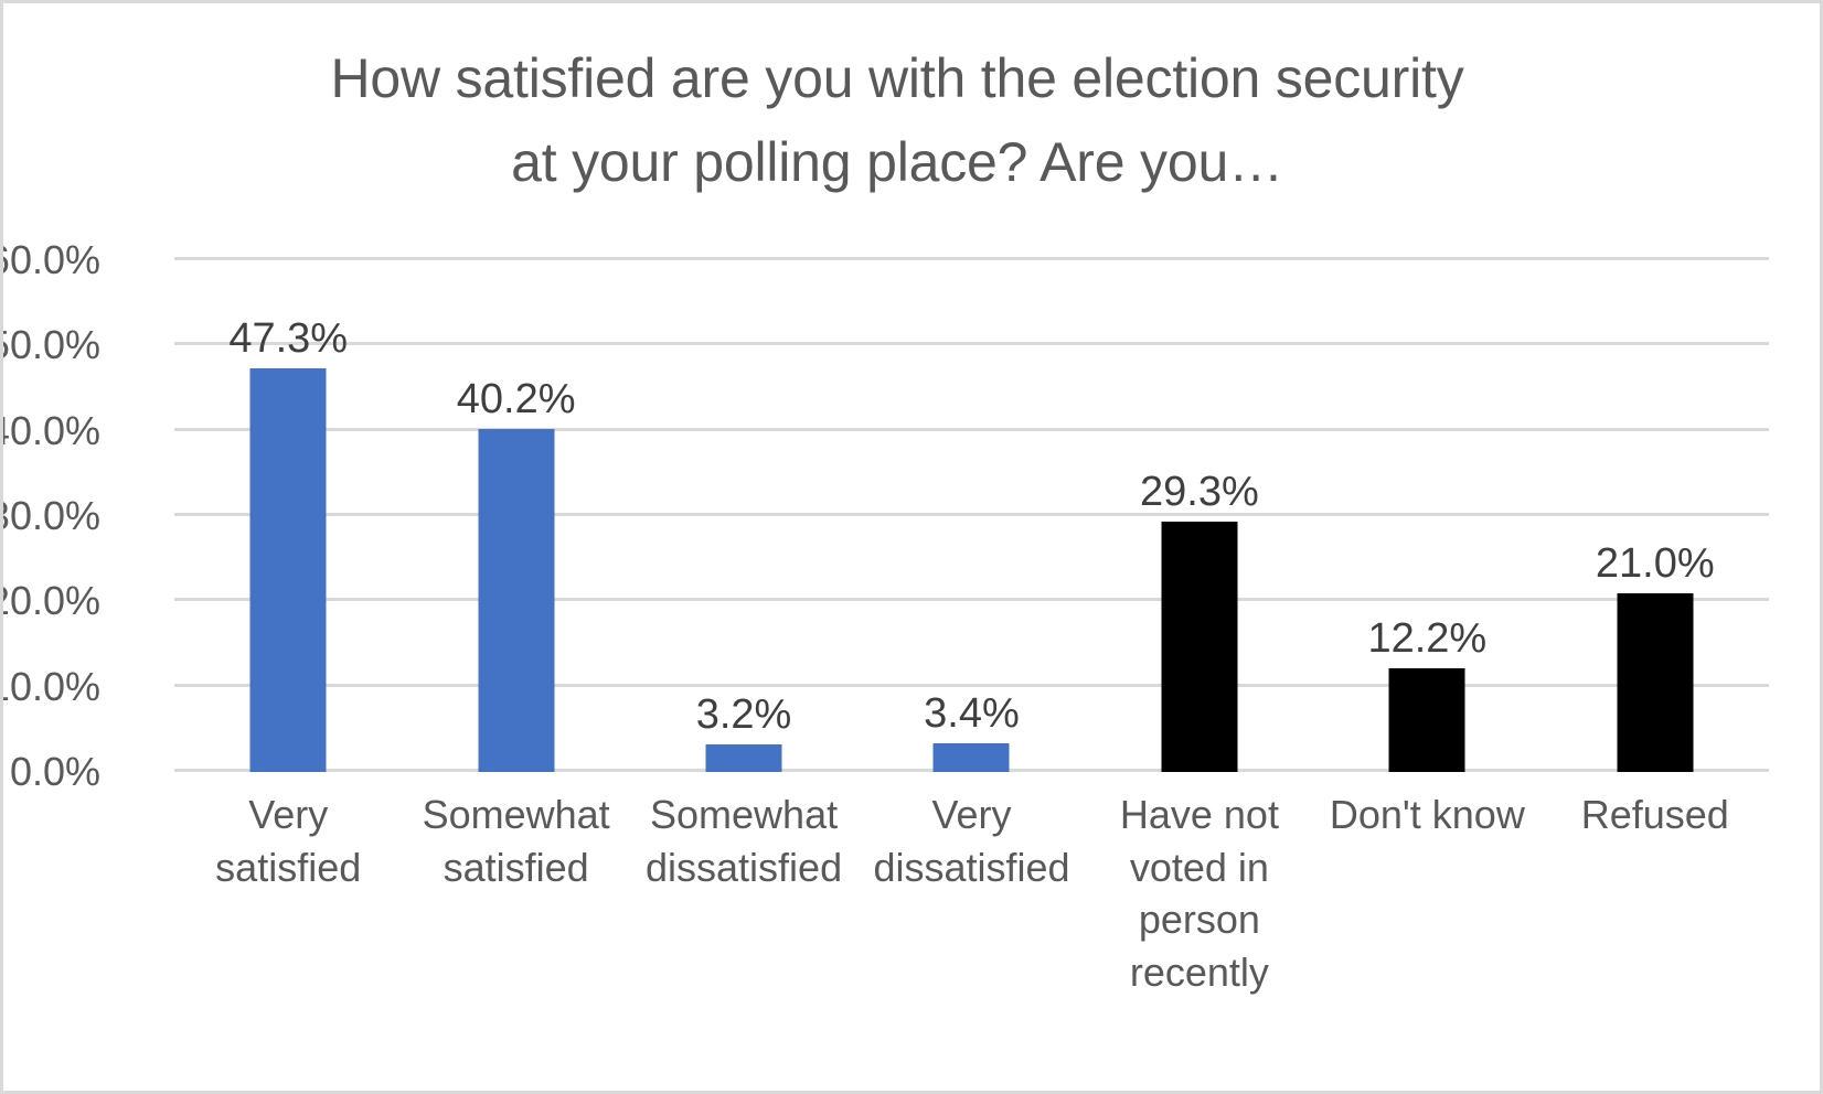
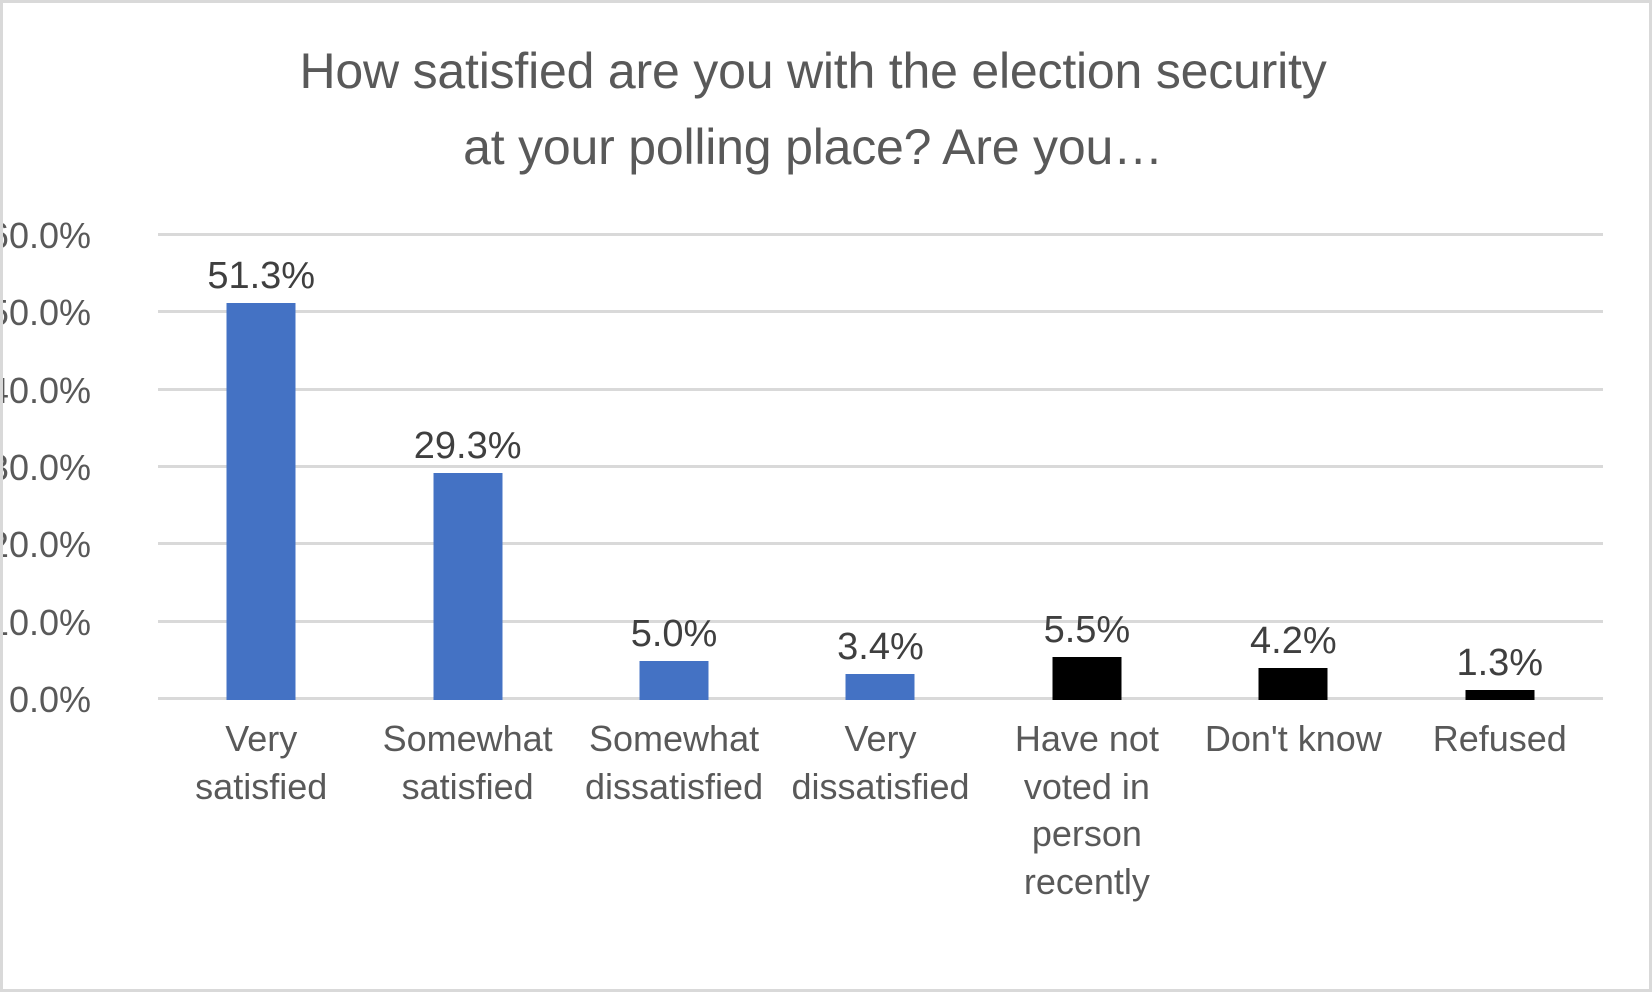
Very satisfied: 47.3% -> 51.3%
Somewhat satisfied: 40.2% -> 29.3%
Somewhat dissatisfied: 3.2% -> 5.0%
Have not voted in person recently: 29.3% -> 5.5%
Don't know: 12.2% -> 4.2%
Refused: 21.0% -> 1.3%
